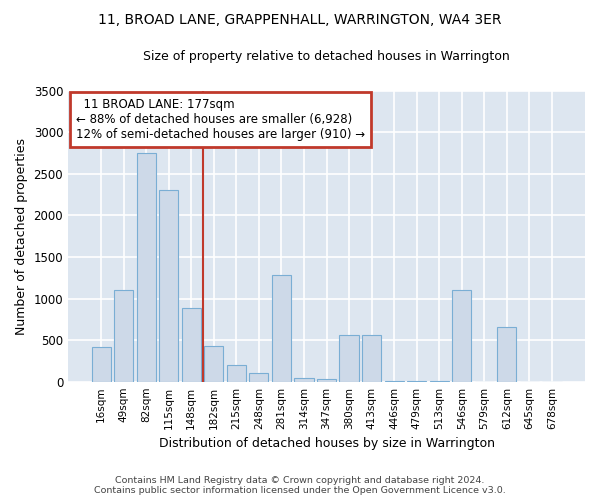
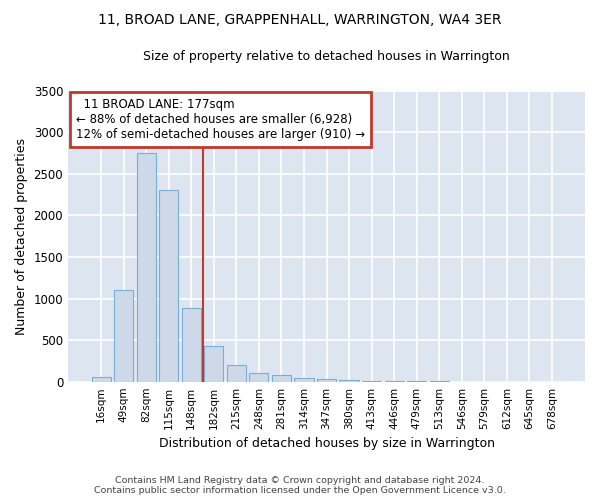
16sqm: 420 -> 60
281sqm: 1280 -> 80
380sqm: 560 -> 20
413sqm: 560 -> 10
546sqm: 1100 -> 0
612sqm: 660 -> 0
